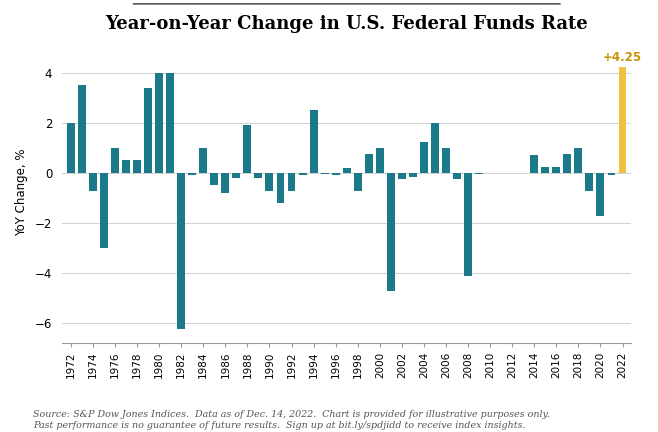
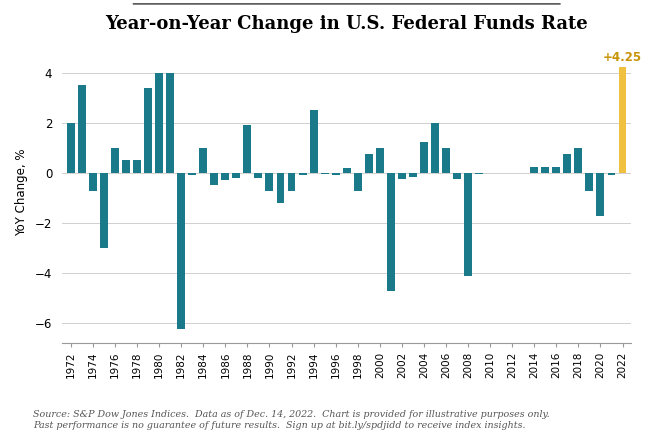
1986: -0.80 -> -0.30
2014: 0.70 -> 0.25
